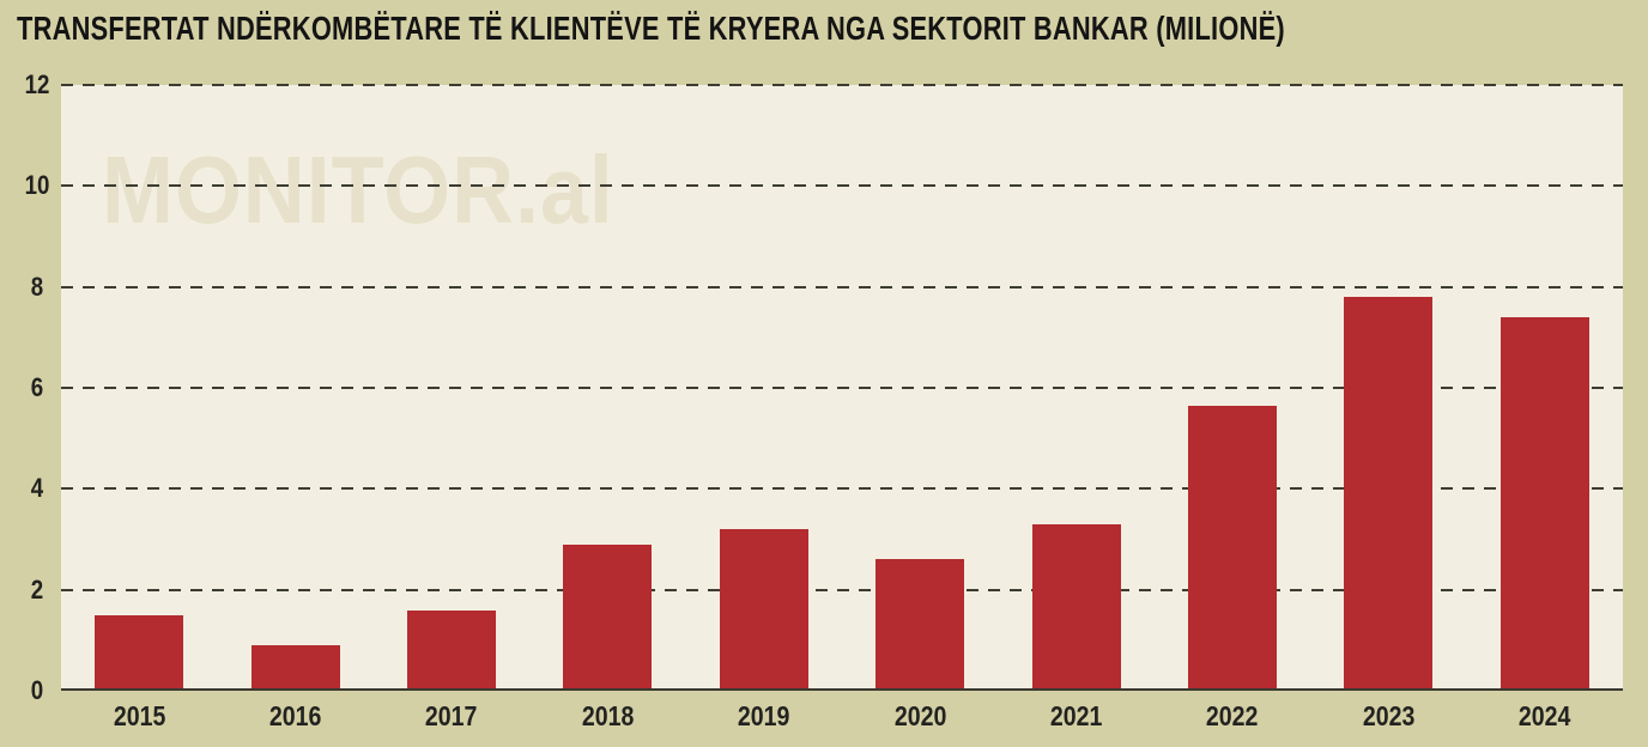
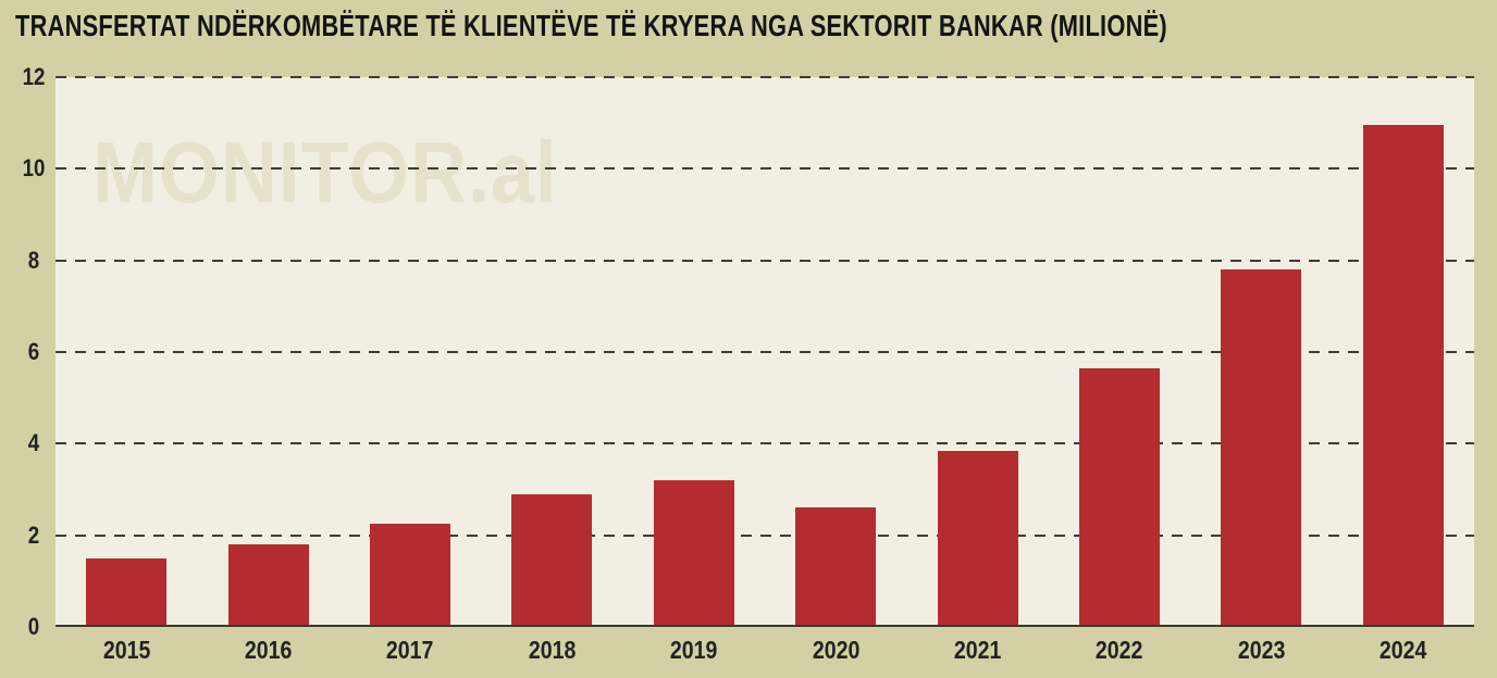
2016: 0.9 -> 1.8
2017: 1.6 -> 2.2
2021: 3.3 -> 3.9
2024: 7.4 -> 10.9
